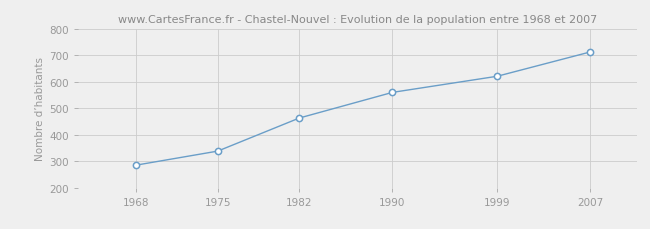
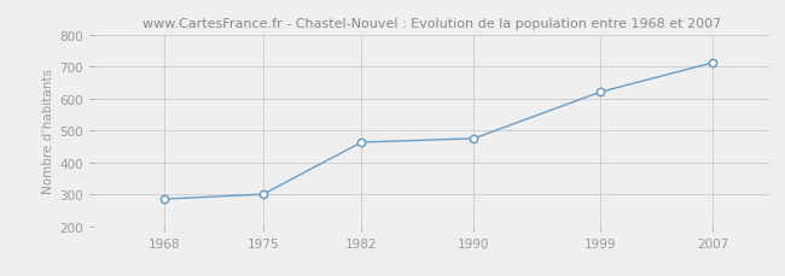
1975: 338 -> 300
1990: 560 -> 475
